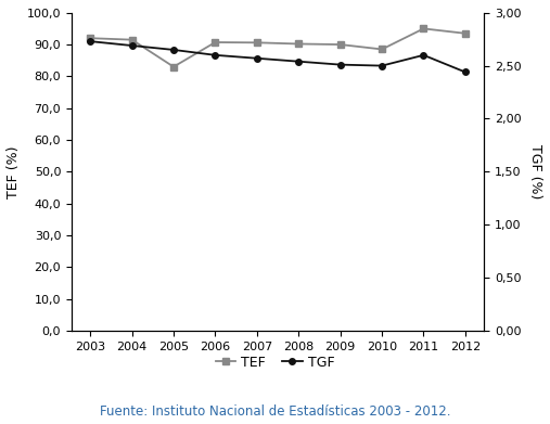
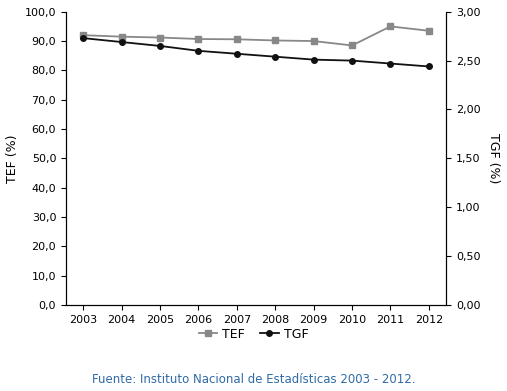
TEF/2005: 83,0 -> 91,2
TGF/2011: 2,60 -> 2,47
